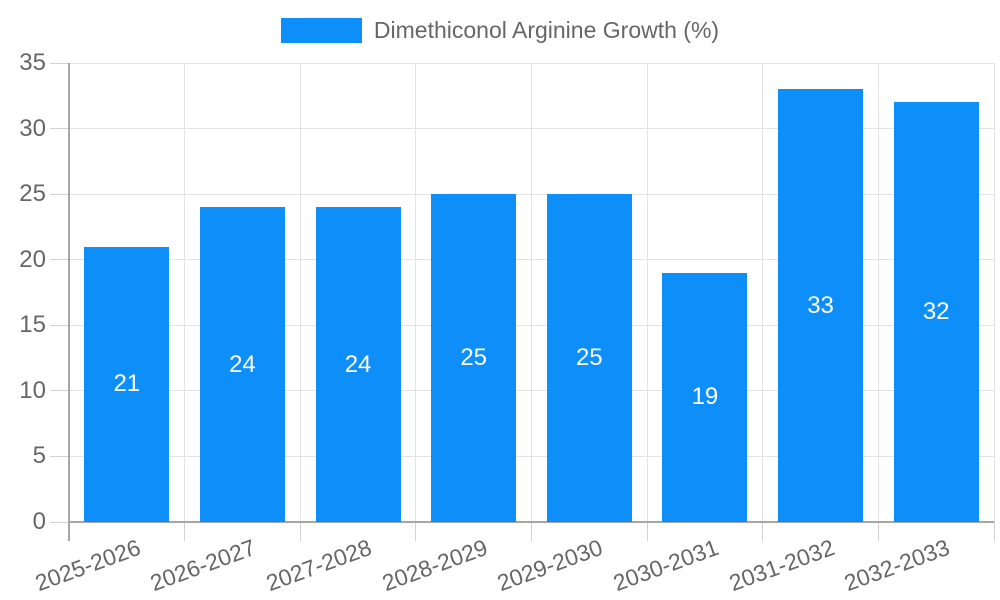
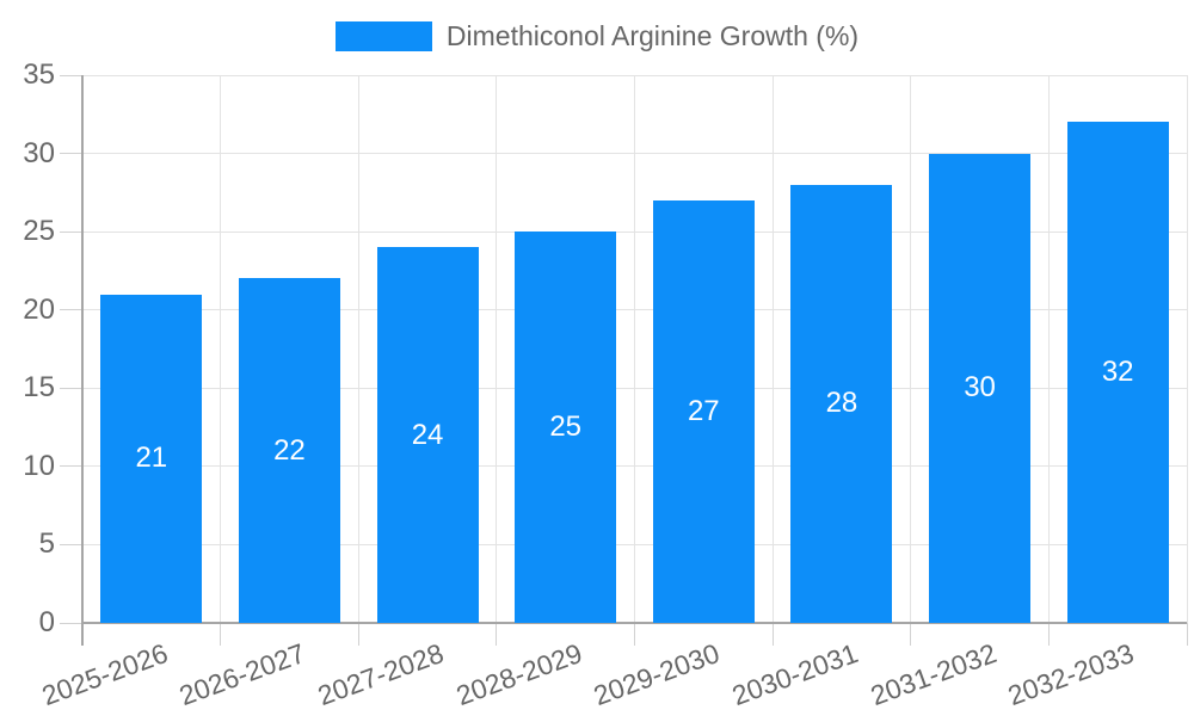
2026-2027: 24 -> 22
2029-2030: 25 -> 27
2030-2031: 19 -> 28
2031-2032: 33 -> 30
